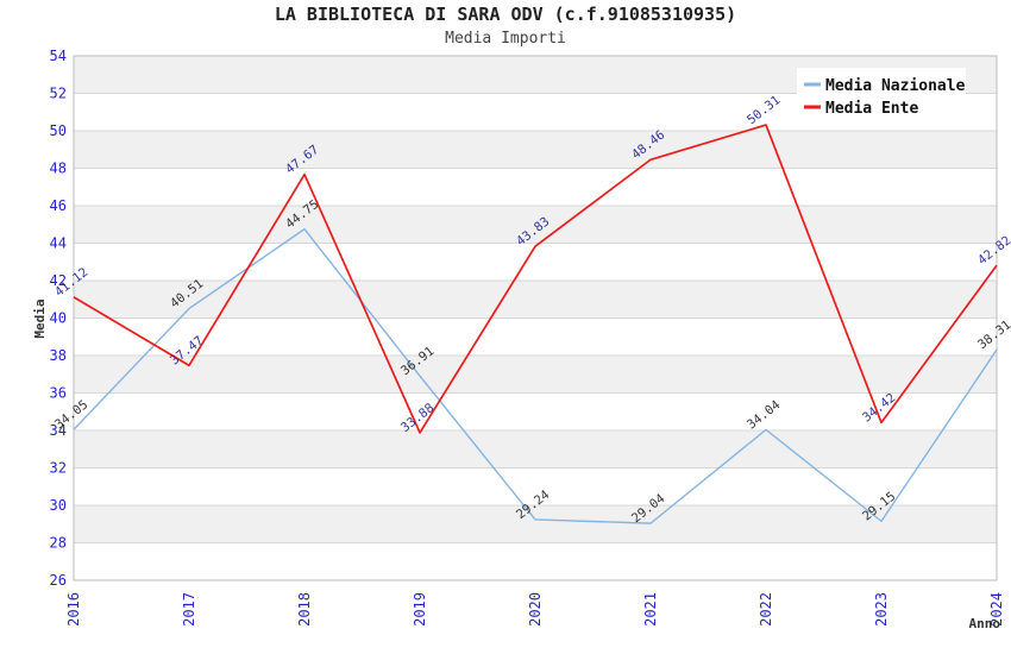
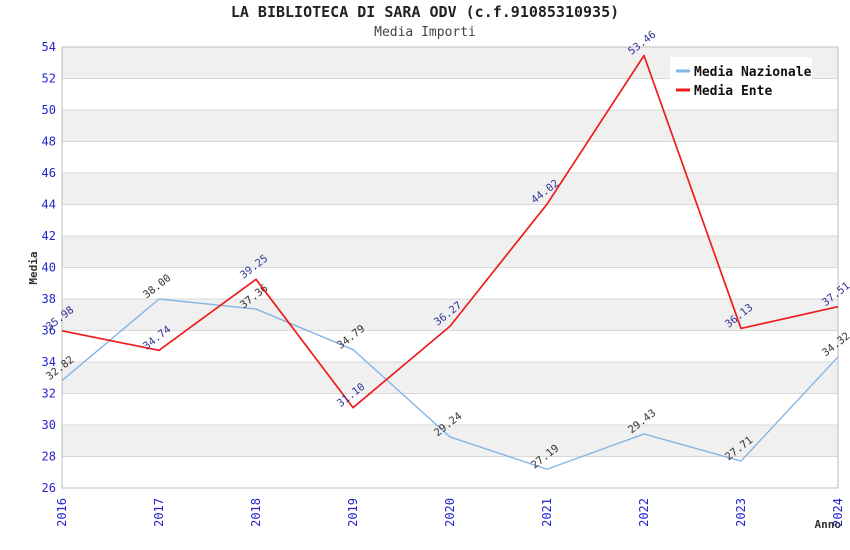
Media Nazionale/2016: 34.05 -> 32.82
Media Ente/2016: 41.12 -> 35.98
Media Nazionale/2017: 40.51 -> 38.00
Media Ente/2017: 37.47 -> 34.74
Media Nazionale/2018: 44.75 -> 37.36
Media Ente/2018: 47.67 -> 39.25
Media Nazionale/2019: 36.91 -> 34.79
Media Ente/2019: 33.88 -> 31.10
Media Ente/2020: 43.83 -> 36.27
Media Nazionale/2021: 29.04 -> 27.19
Media Ente/2021: 48.46 -> 44.02
Media Nazionale/2022: 34.04 -> 29.43
Media Ente/2022: 50.31 -> 53.46
Media Nazionale/2023: 29.15 -> 27.71
Media Ente/2023: 34.42 -> 36.13
Media Nazionale/2024: 38.31 -> 34.32
Media Ente/2024: 42.82 -> 37.51
